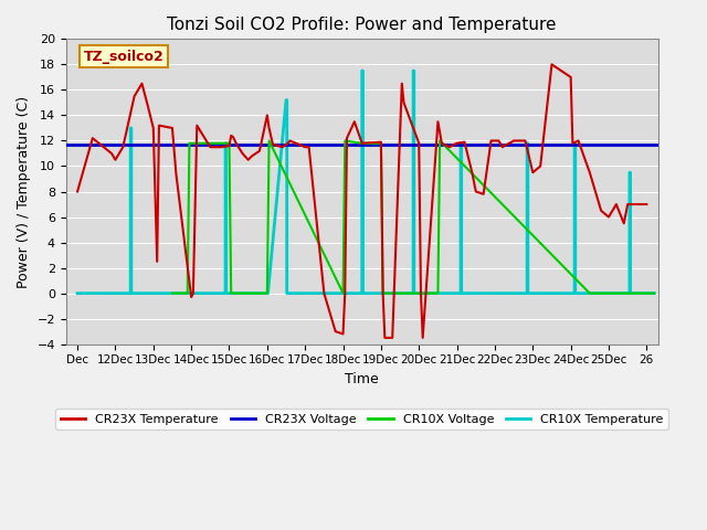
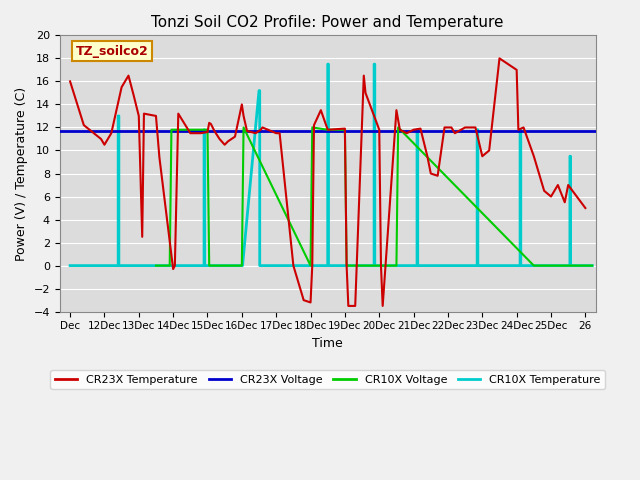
CR23X Temperature/Dec: 8.0 -> 16.0
CR23X Temperature/26: 7.0 -> 5.0
